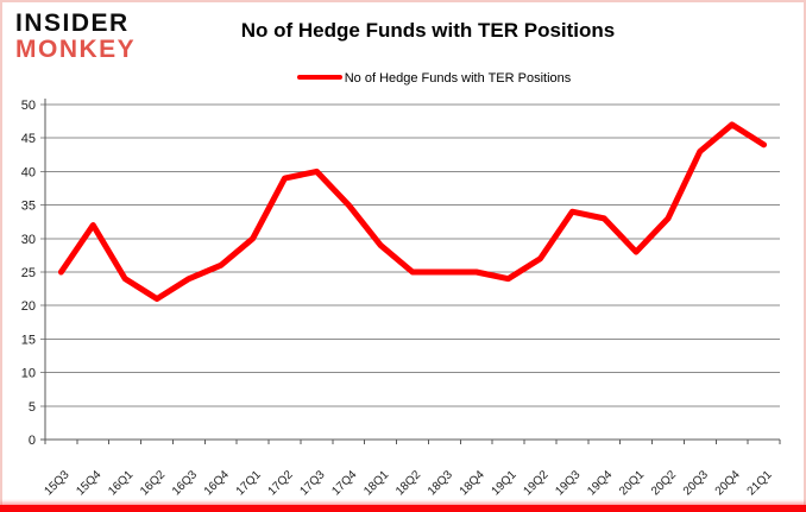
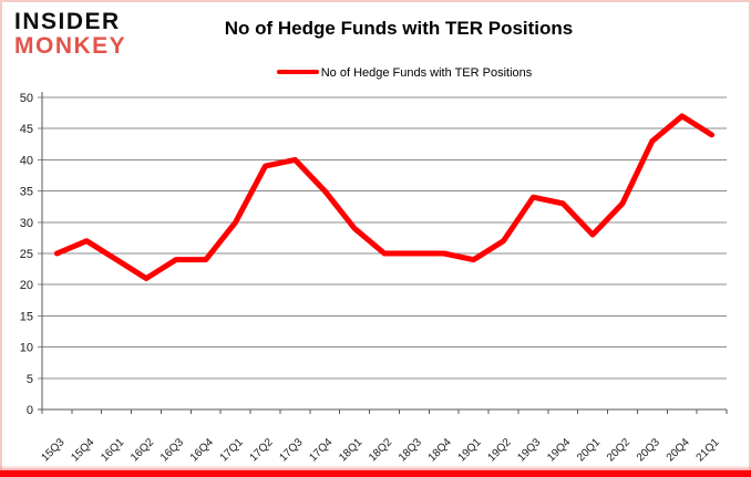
15Q4: 32 -> 27
16Q4: 26 -> 24
